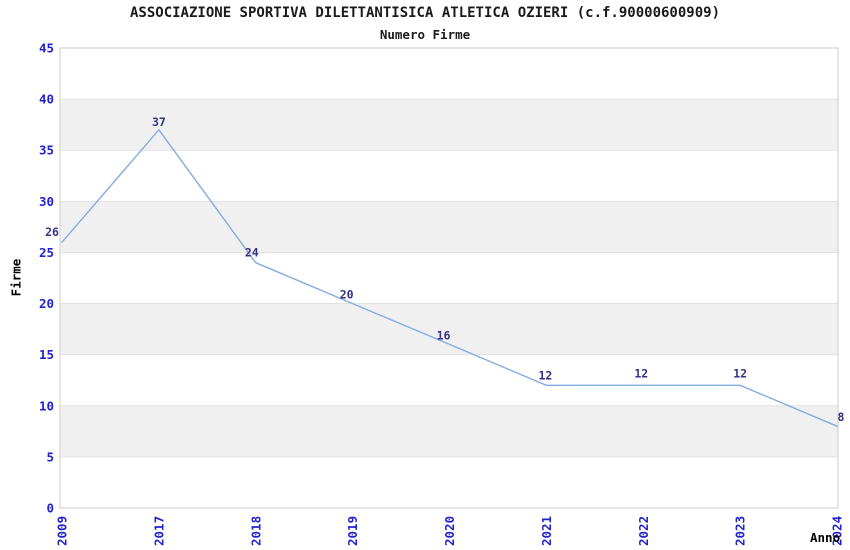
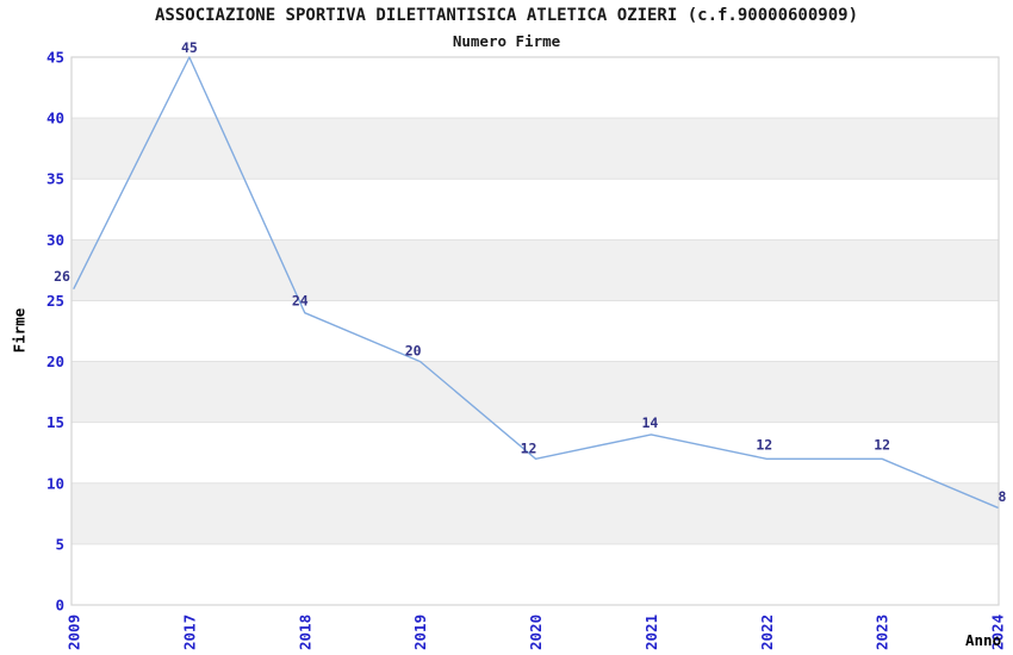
2017: 37 -> 45
2020: 16 -> 12
2021: 12 -> 14
